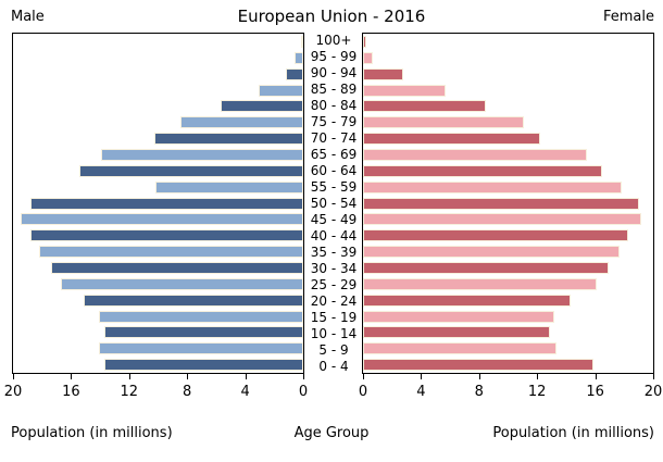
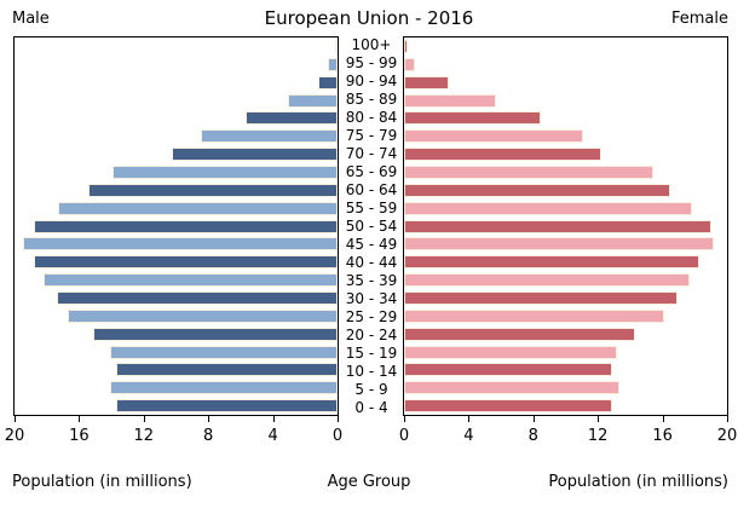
Female/0 - 4: 15.9 -> 12.9
Male/55 - 59: 10.2 -> 17.3
